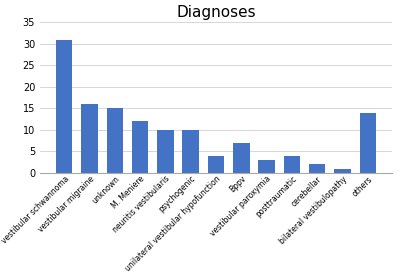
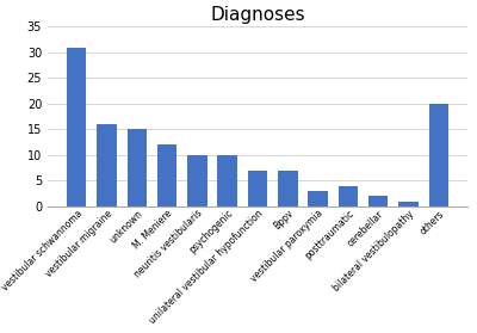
unilateral vestibular hypofunction: 4 -> 7
others: 14 -> 20
